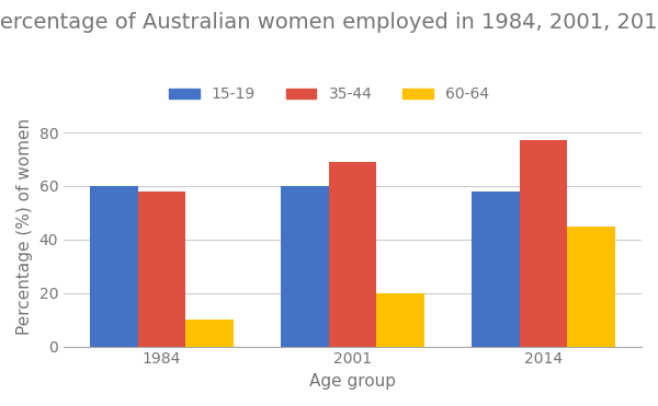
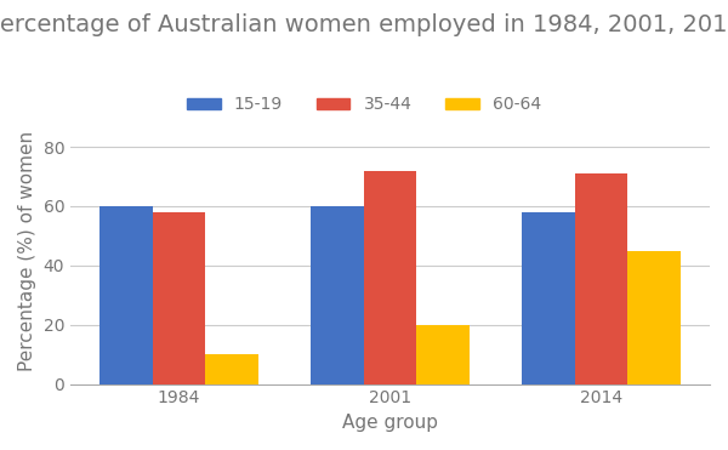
35-44/2001: 69 -> 72
35-44/2014: 77 -> 71
